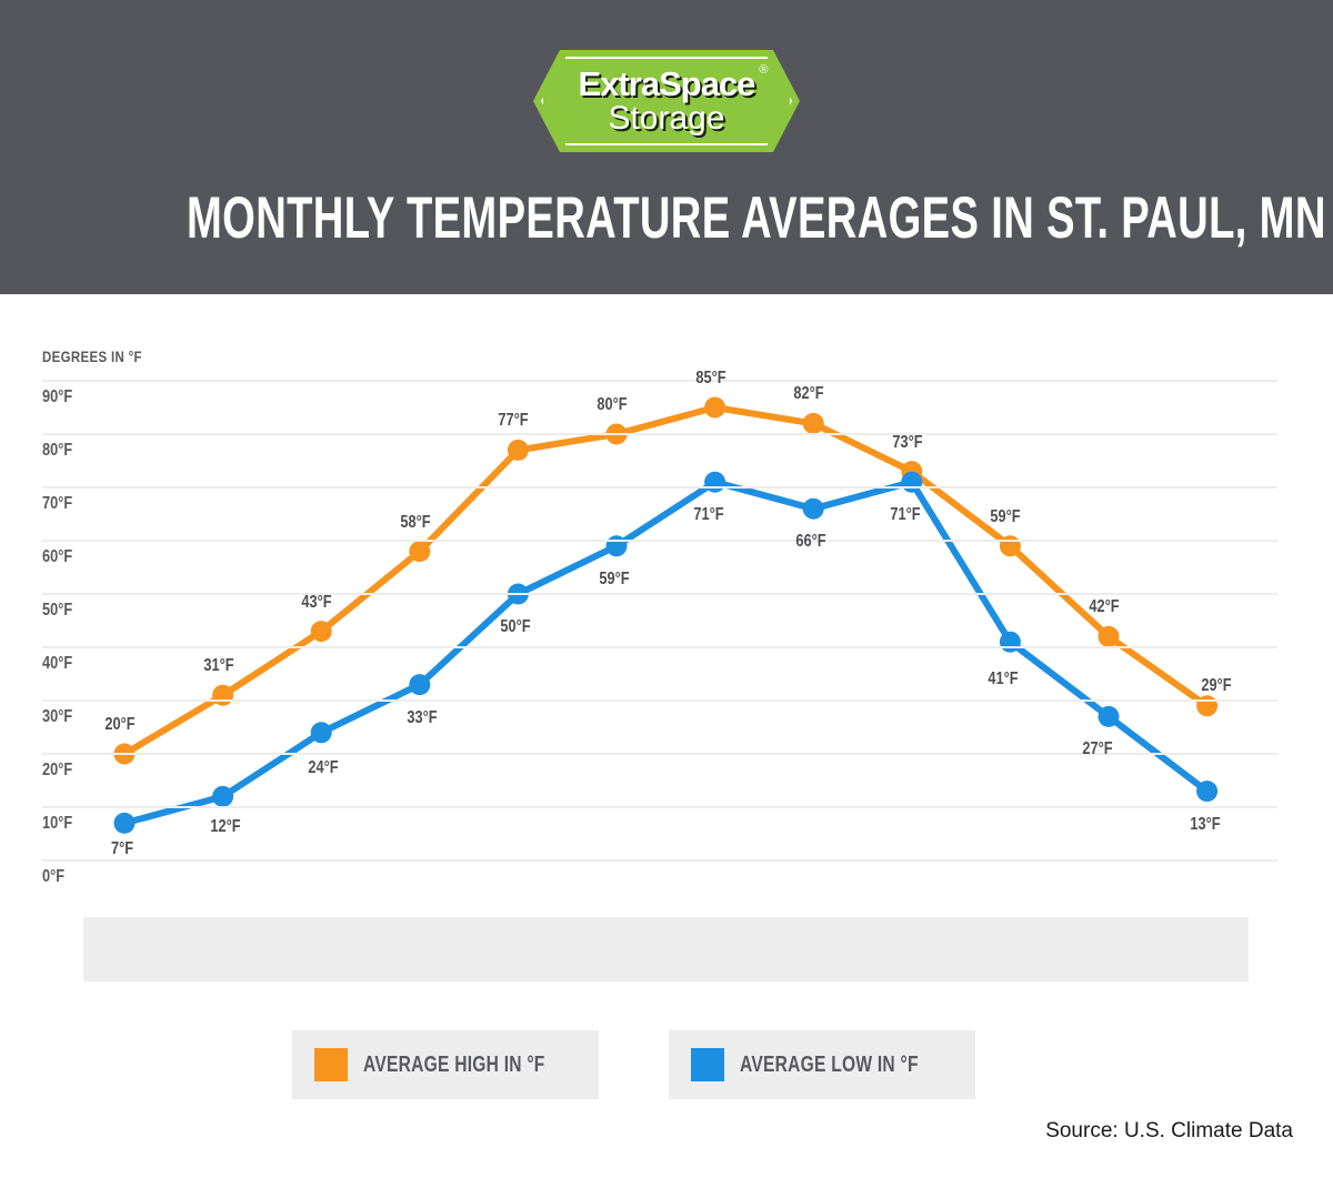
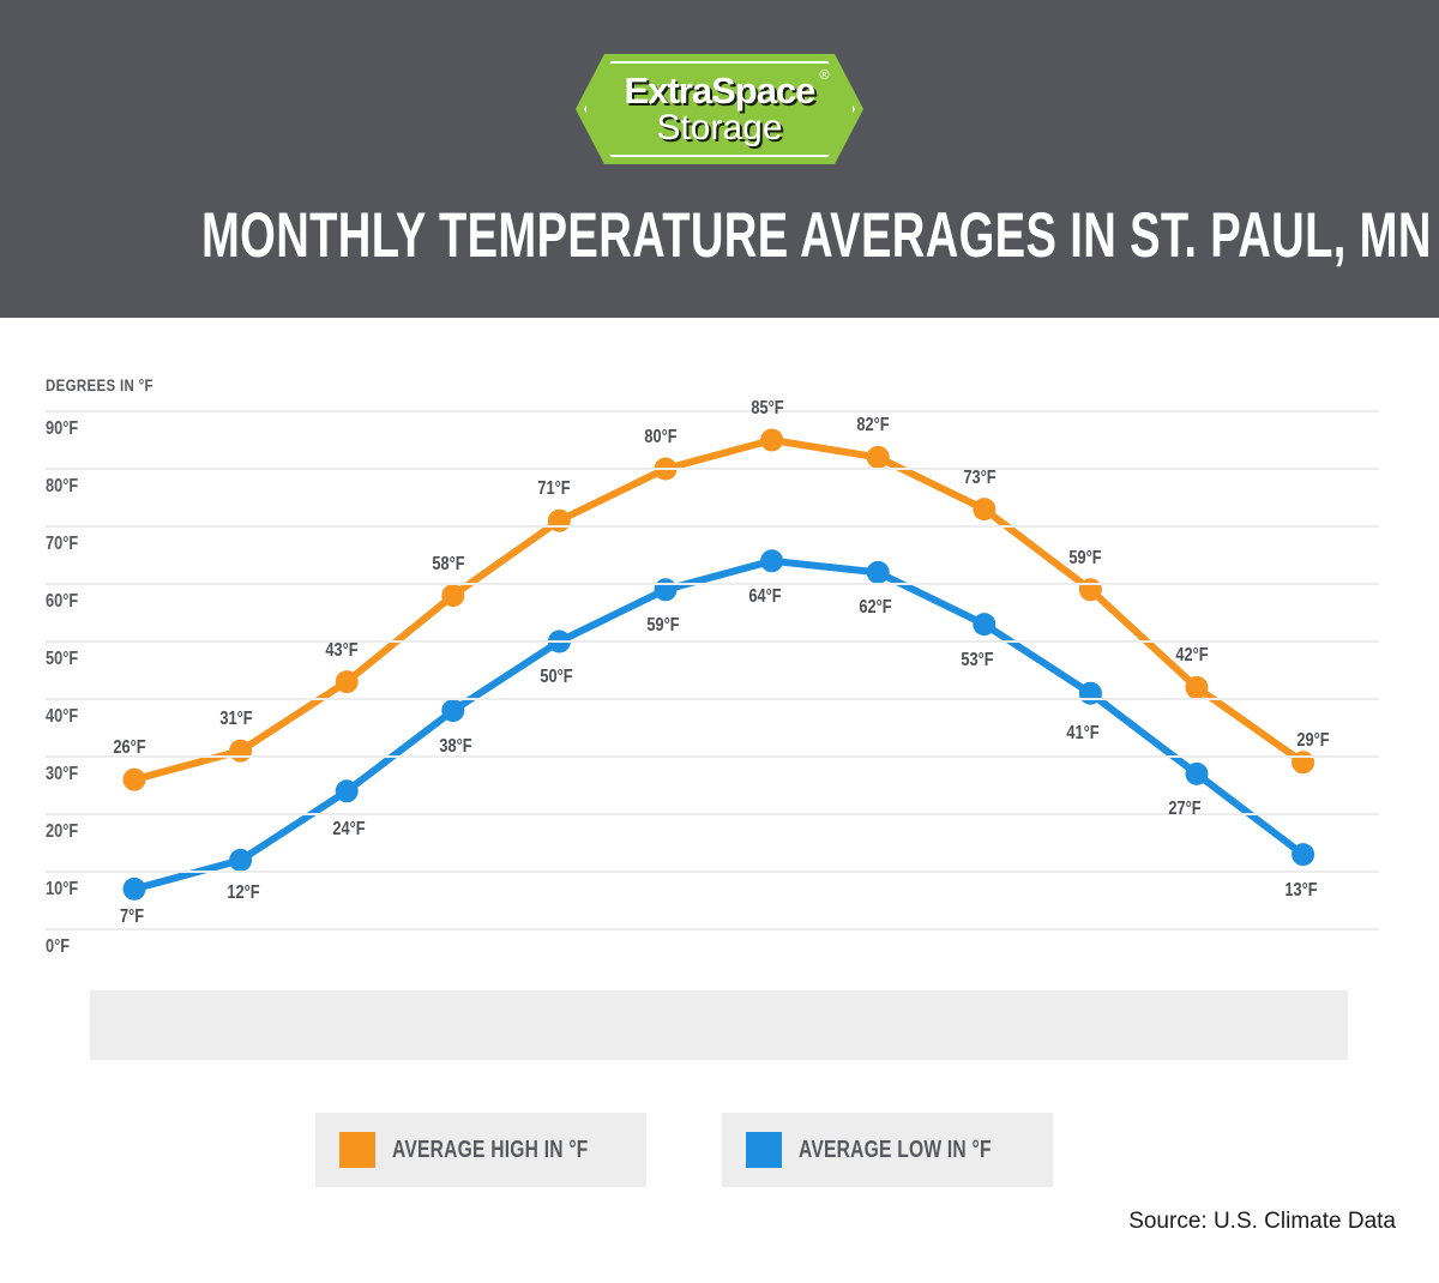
AVERAGE HIGH IN °F/JAN: 20°F -> 26°F
AVERAGE LOW IN °F/APR: 33°F -> 38°F
AVERAGE HIGH IN °F/MAY: 77°F -> 71°F
AVERAGE LOW IN °F/JUL: 71°F -> 64°F
AVERAGE LOW IN °F/AUG: 66°F -> 62°F
AVERAGE LOW IN °F/SEP: 71°F -> 53°F
